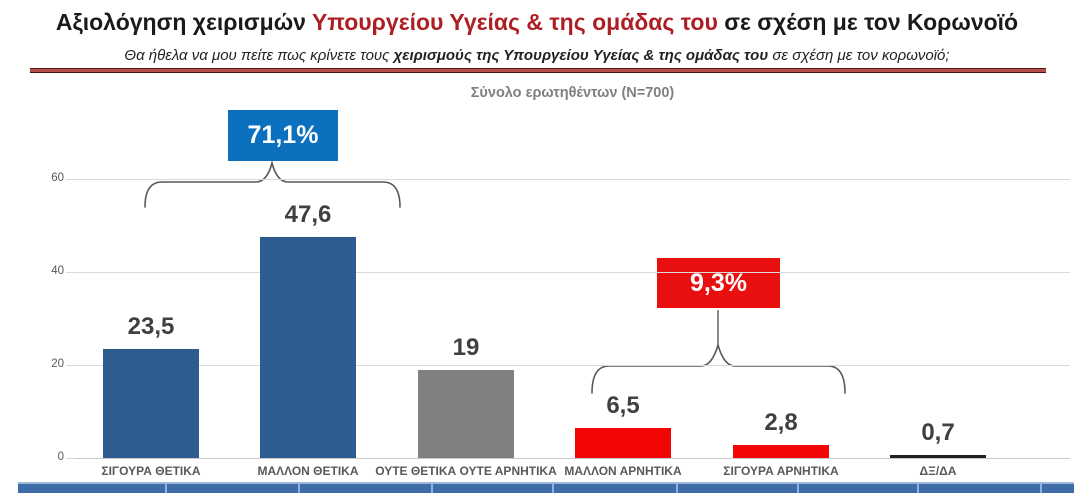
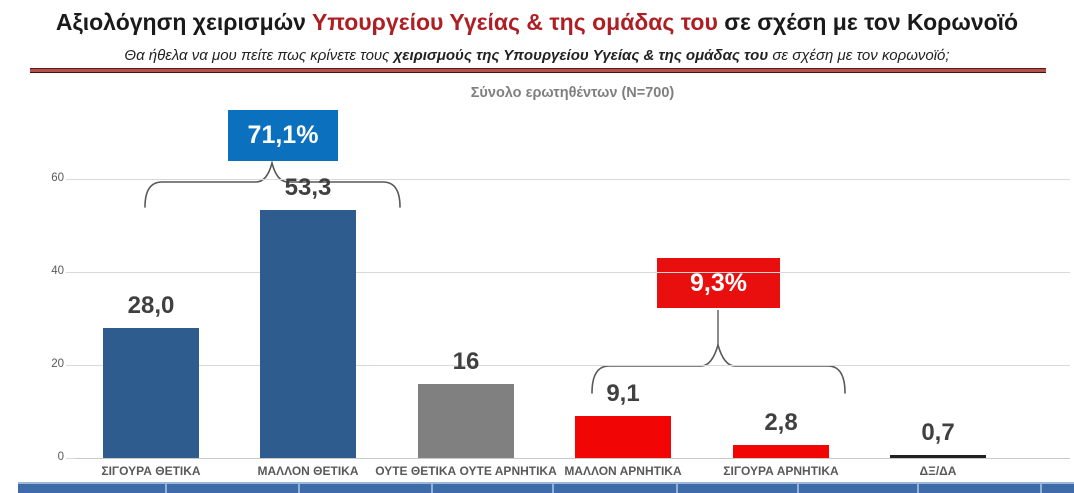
ΣΙΓΟΥΡΑ ΘΕΤΙΚΑ: 23,5 -> 28,0
ΜΑΛΛΟΝ ΘΕΤΙΚΑ: 47,6 -> 53,3
ΟΥΤΕ ΘΕΤΙΚΑ ΟΥΤΕ ΑΡΝΗΤΙΚΑ: 19 -> 16
ΜΑΛΛΟΝ ΑΡΝΗΤΙΚΑ: 6,5 -> 9,1
